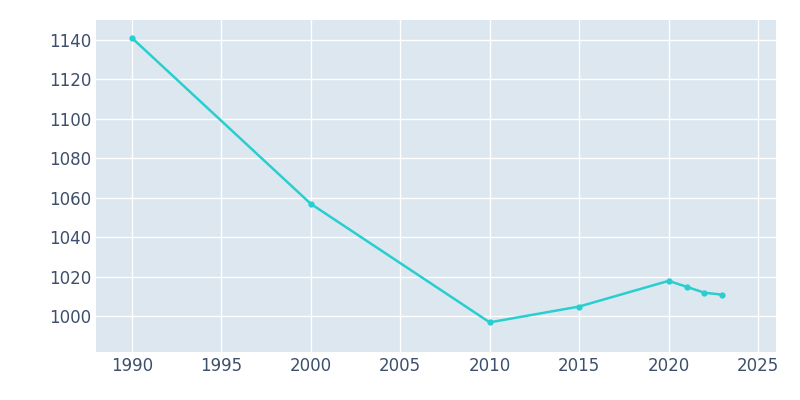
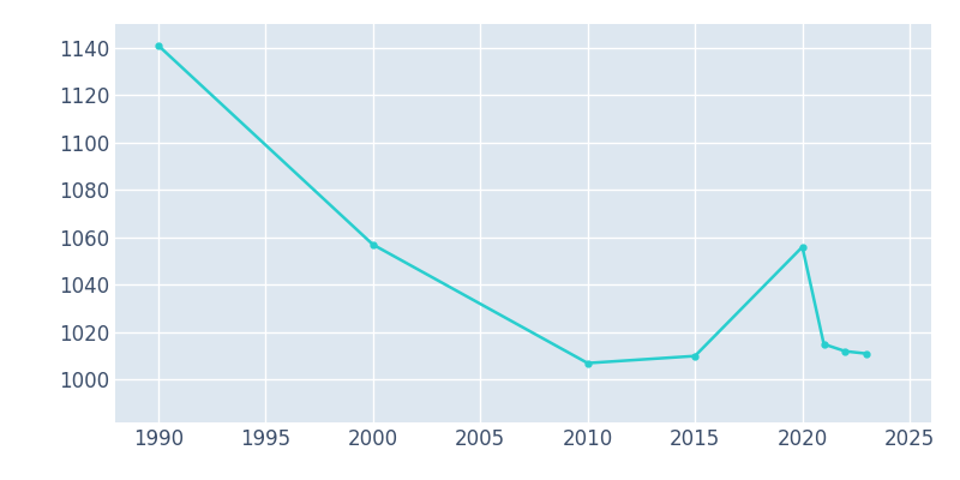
2010: 997 -> 1007
2015: 1005 -> 1010
2020: 1018 -> 1056
